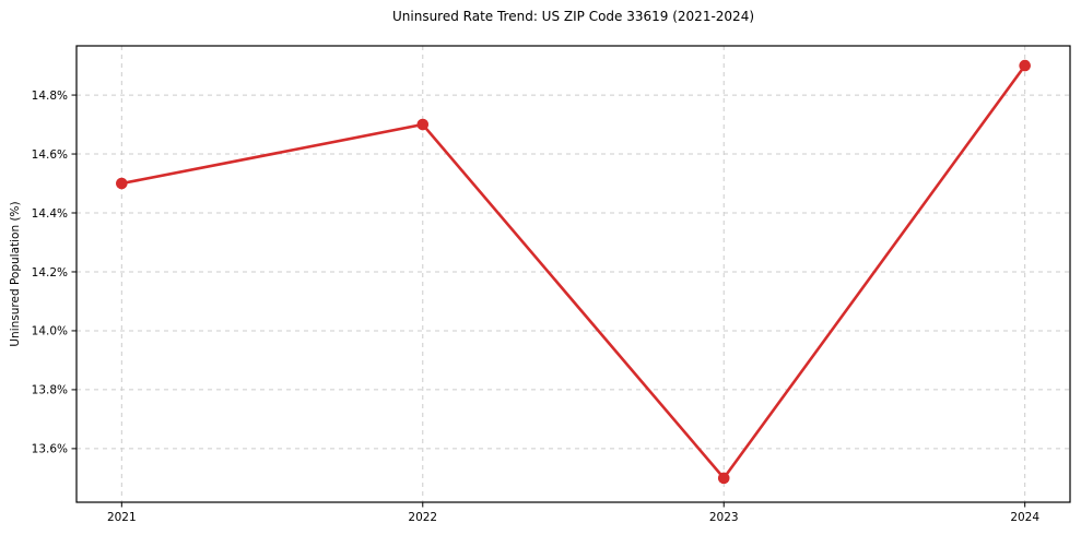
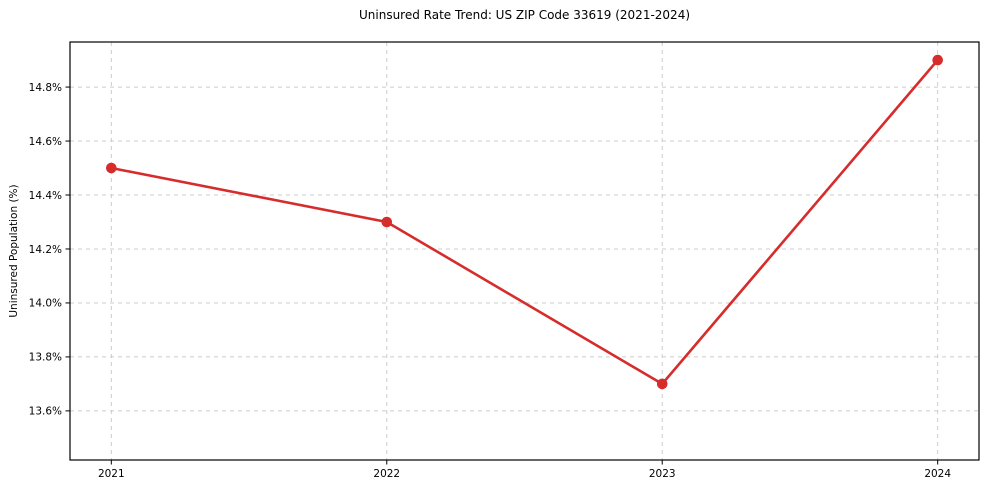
2022: 14.7% -> 14.3%
2023: 13.5% -> 13.7%
